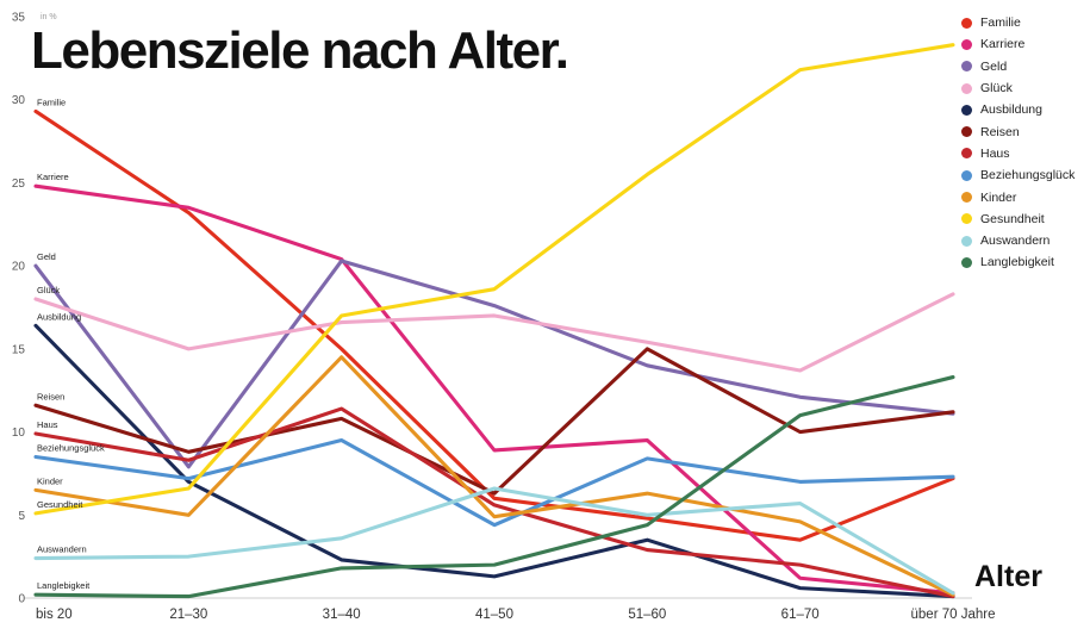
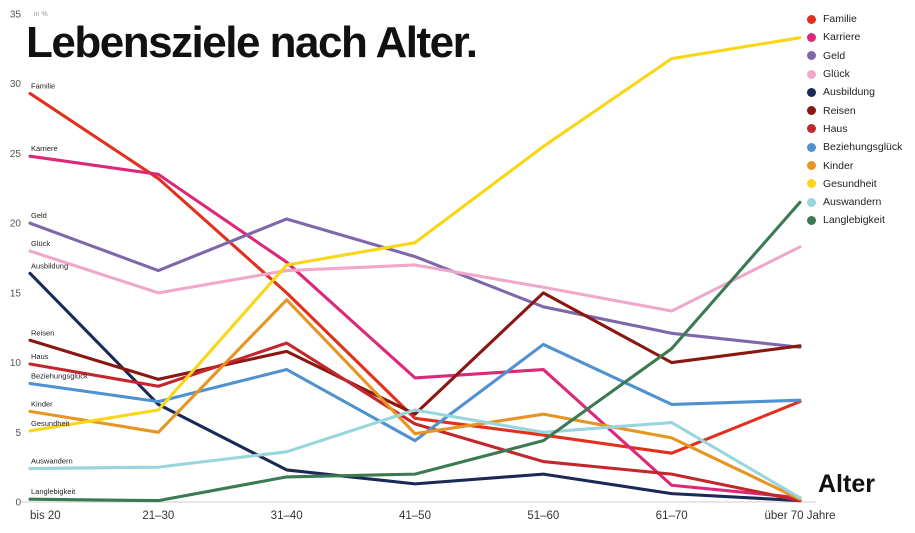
Geld/21–30: 7.9 -> 16.6
Karriere/31–40: 20.4 -> 17.2
Ausbildung/51–60: 3.5 -> 2.0
Beziehungsglück/51–60: 8.4 -> 11.3
Langlebigkeit/über 70 Jahre: 13.3 -> 21.5
